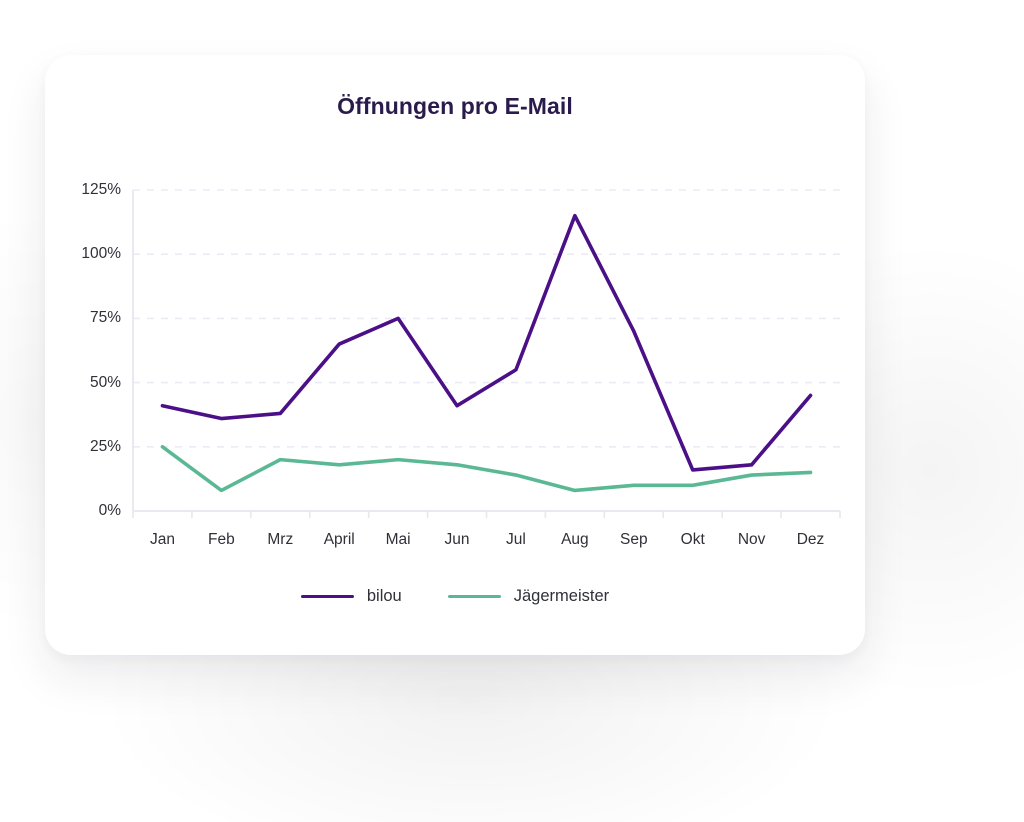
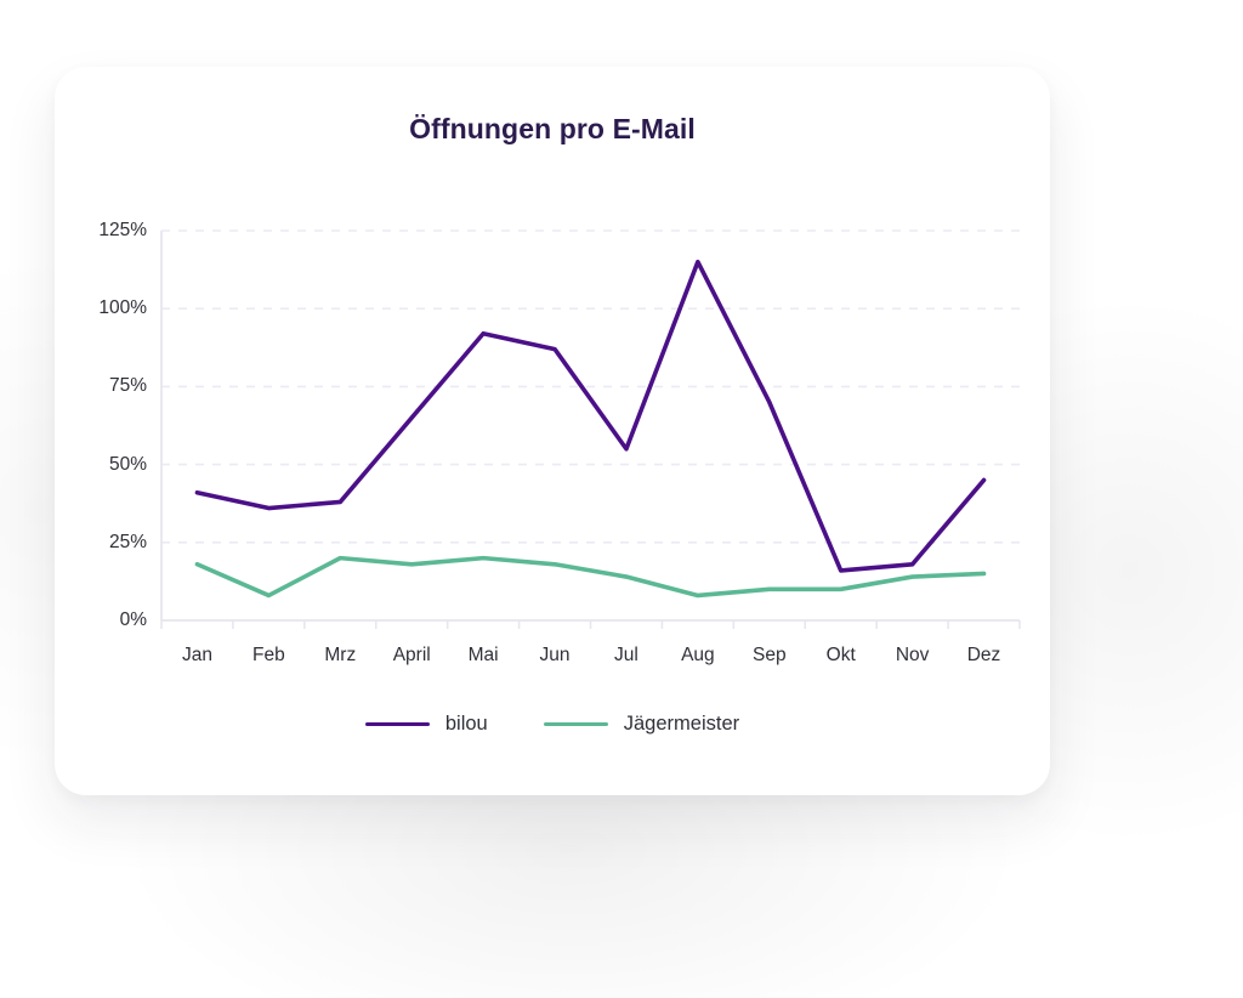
Jägermeister/Jan: 25% -> 18%
bilou/Mai: 75% -> 92%
bilou/Jun: 41% -> 87%
